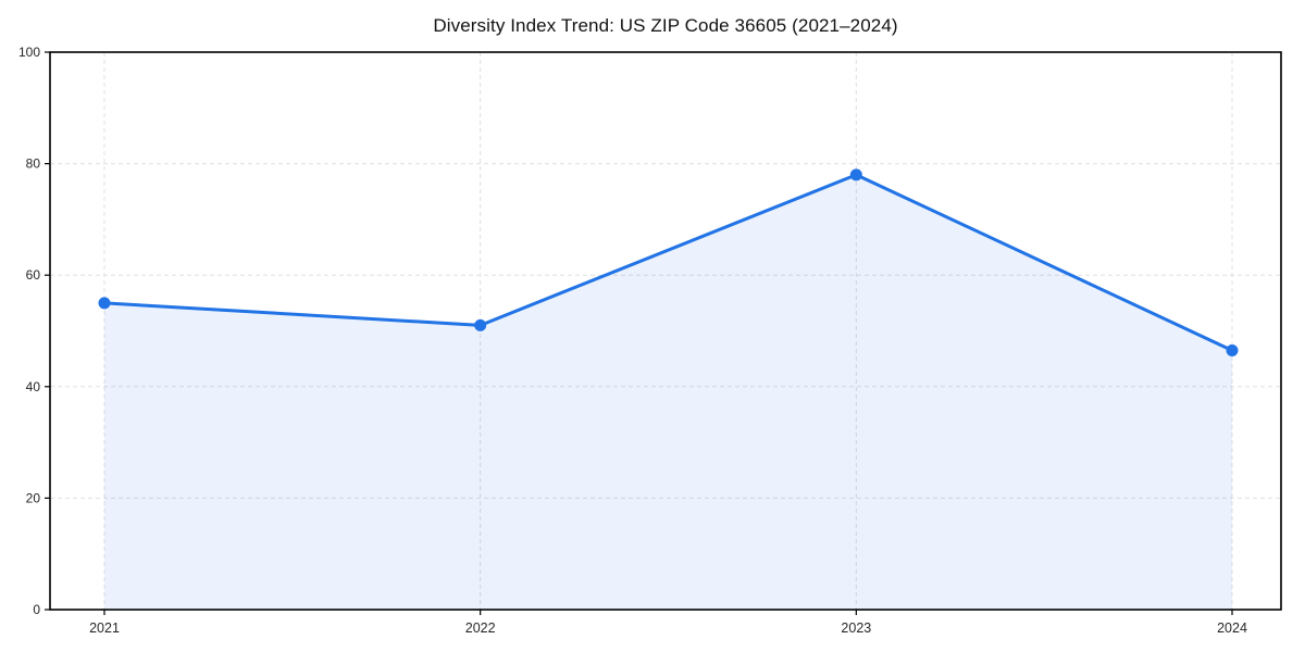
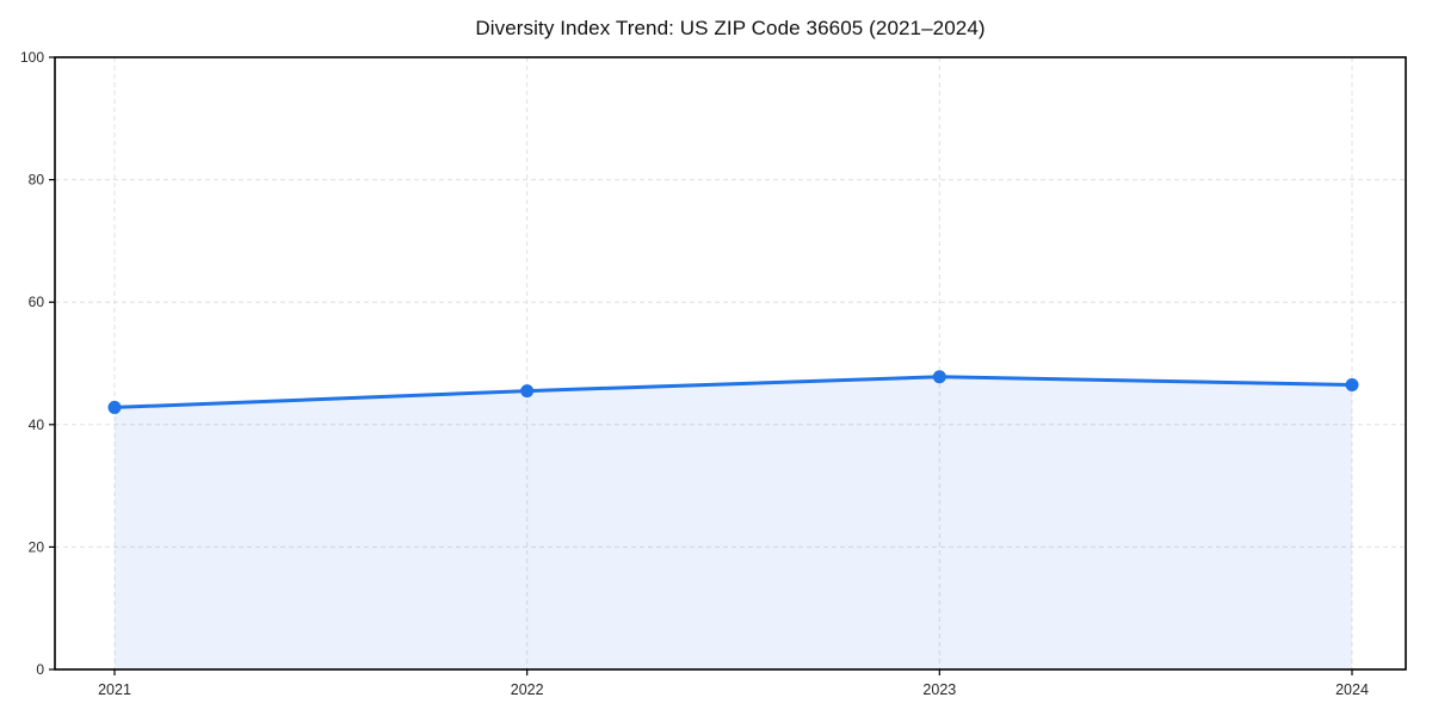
2021: 55 -> 43
2022: 51 -> 46
2023: 78 -> 48
